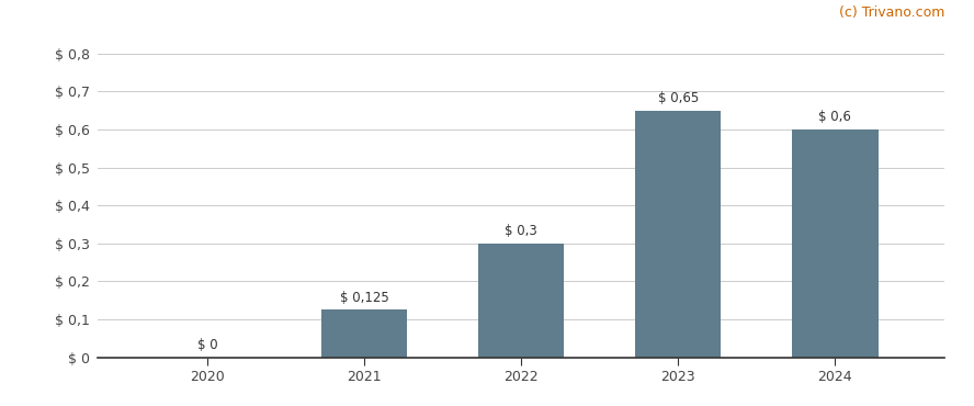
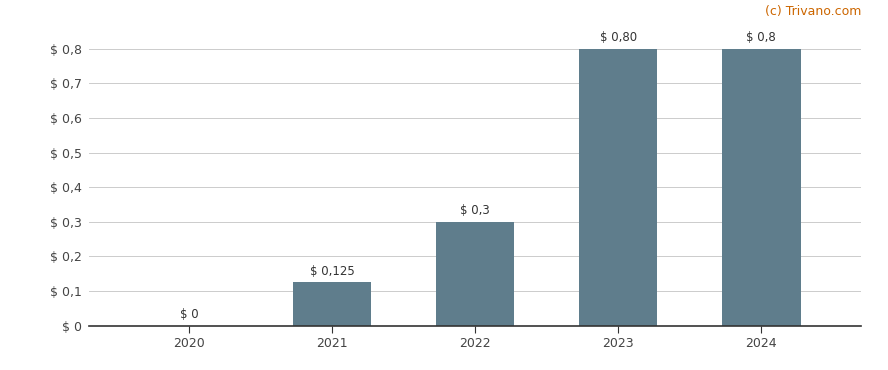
2023: 0,6 -> 0,8
2024: 0,6 -> 0,8
